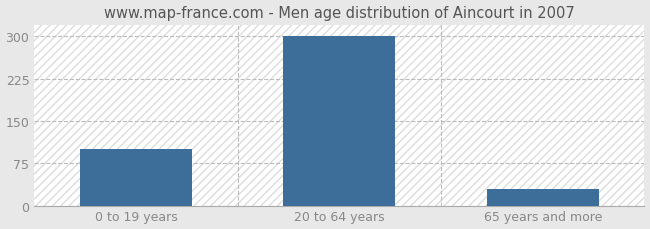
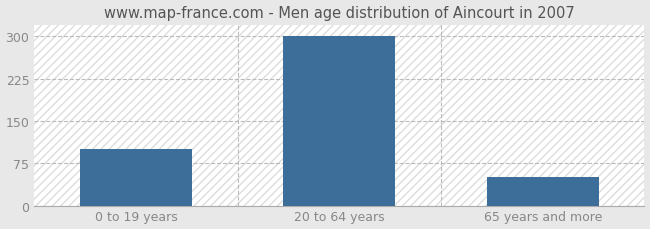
65 years and more: 30 -> 50
